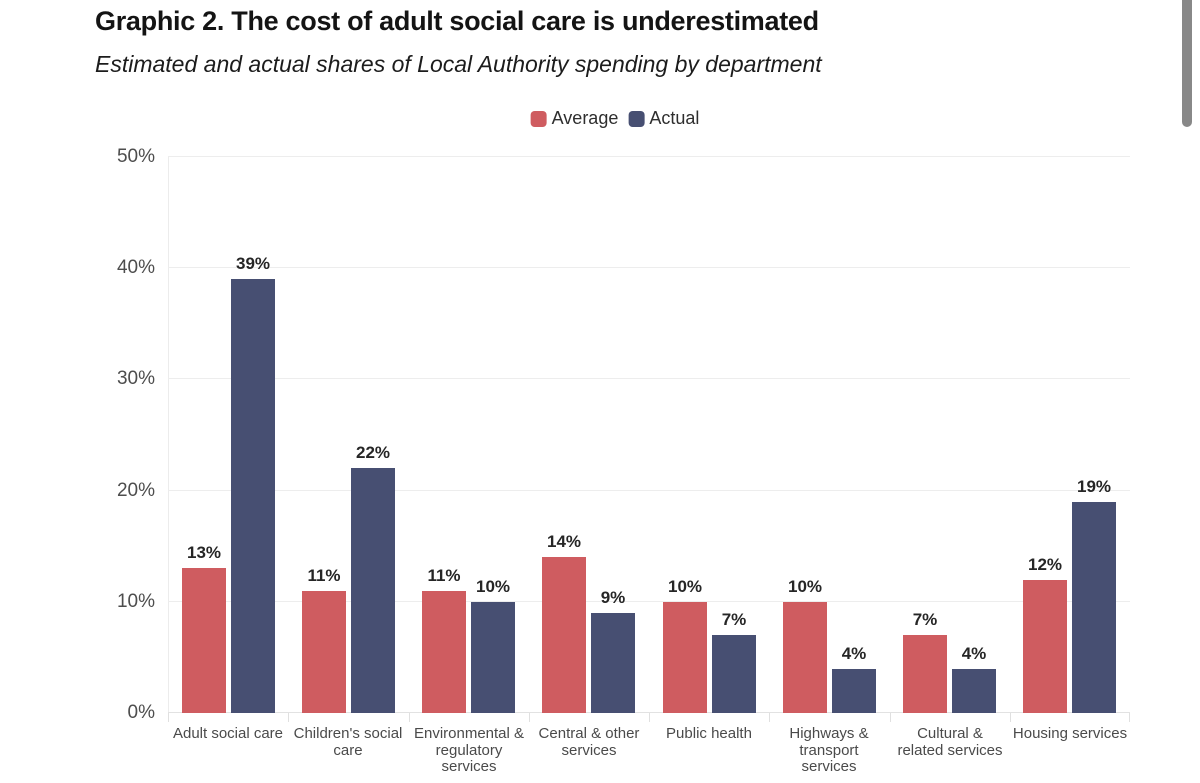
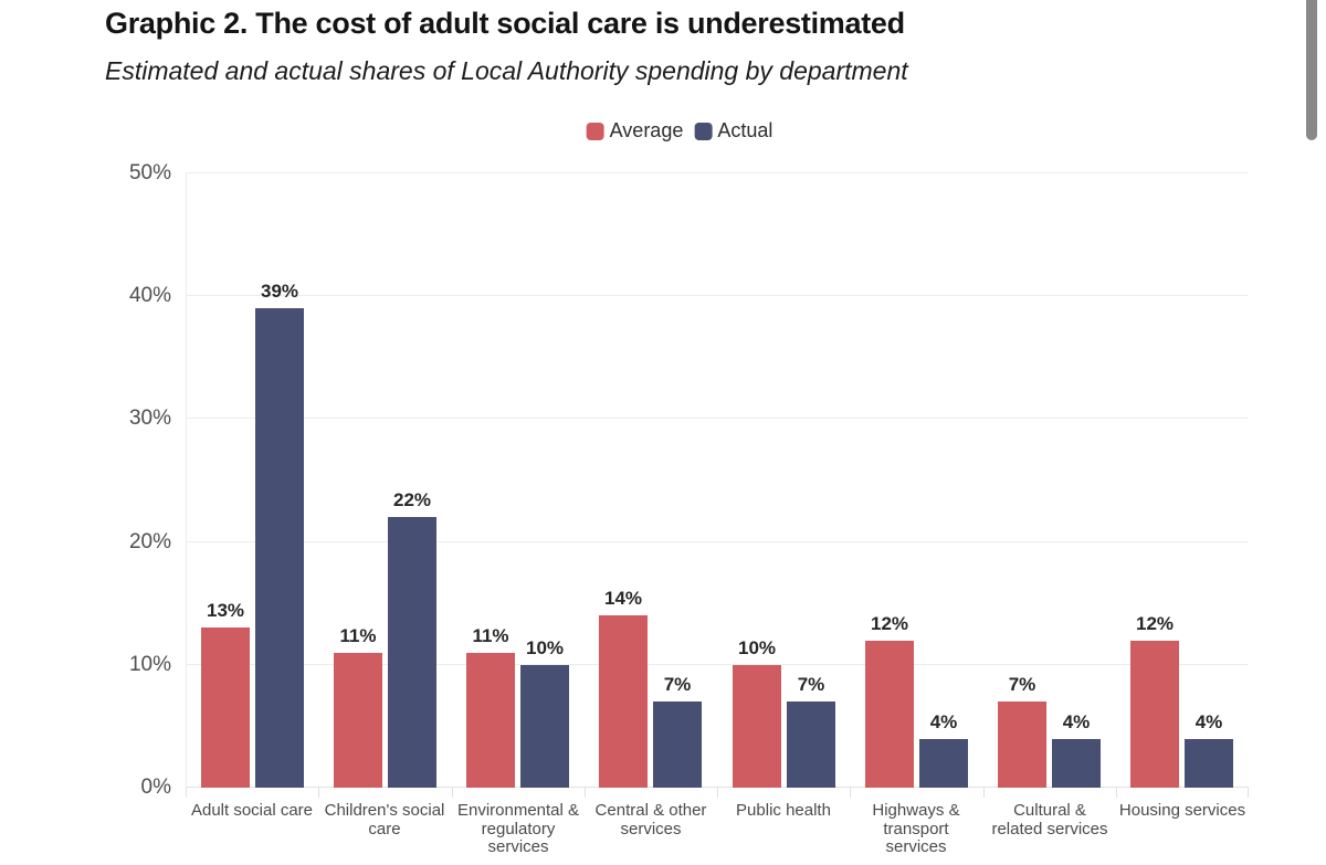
Actual/Central & other services: 9% -> 7%
Average/Highways & transport services: 10% -> 12%
Actual/Housing services: 19% -> 4%
